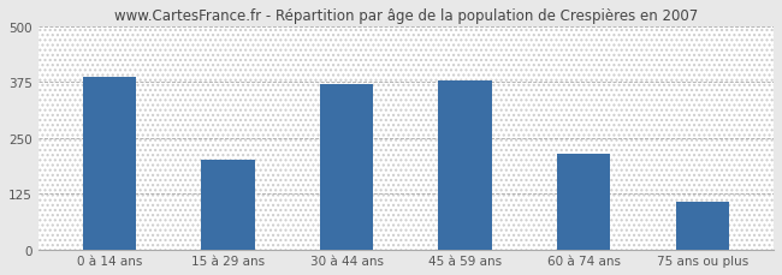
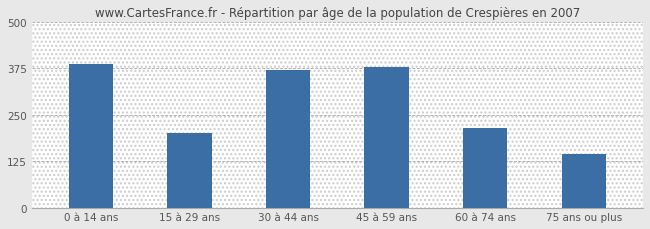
75 ans ou plus: 108 -> 145
